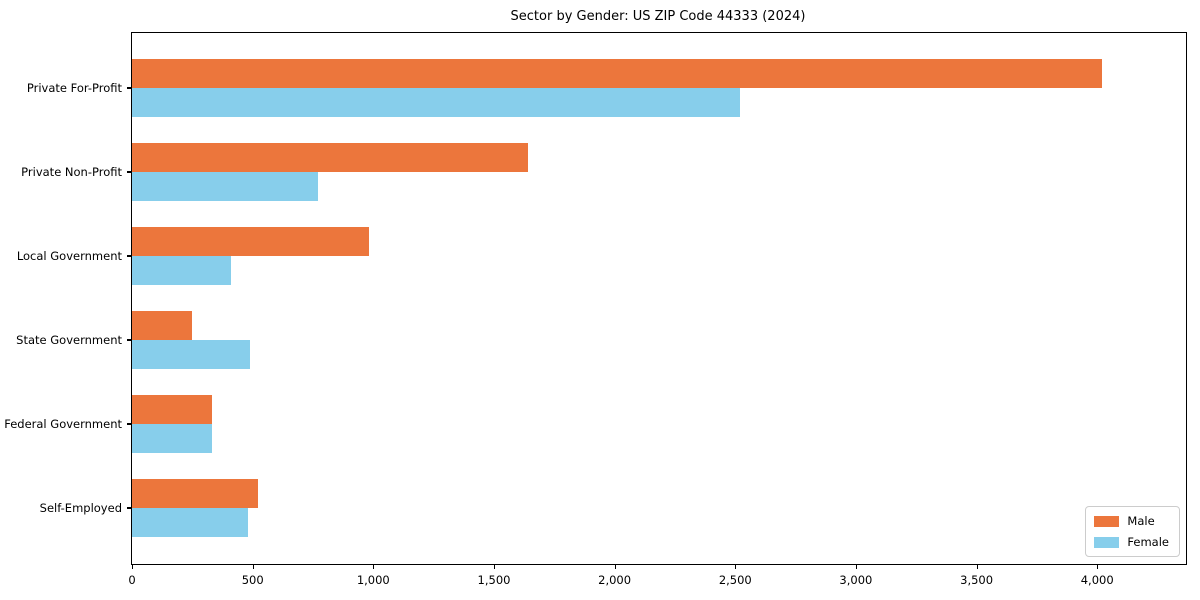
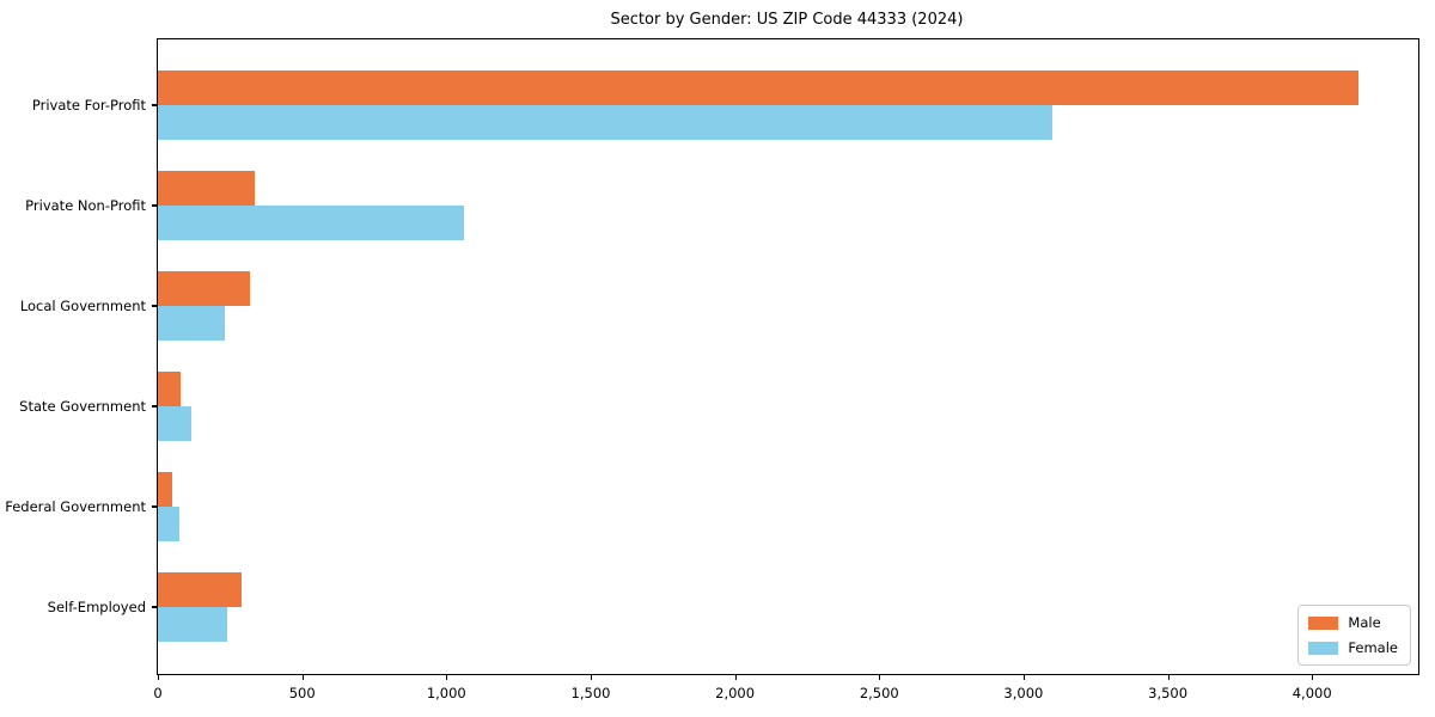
Male/Private For-Profit: 4020 -> 4160
Female/Private For-Profit: 2520 -> 3100
Male/Private Non-Profit: 1640 -> 340
Female/Private Non-Profit: 770 -> 1060
Male/Local Government: 980 -> 320
Female/Local Government: 410 -> 230
Male/State Government: 250 -> 80
Female/State Government: 490 -> 120
Male/Federal Government: 330 -> 50
Female/Federal Government: 330 -> 80
Male/Self-Employed: 520 -> 290
Female/Self-Employed: 480 -> 240
